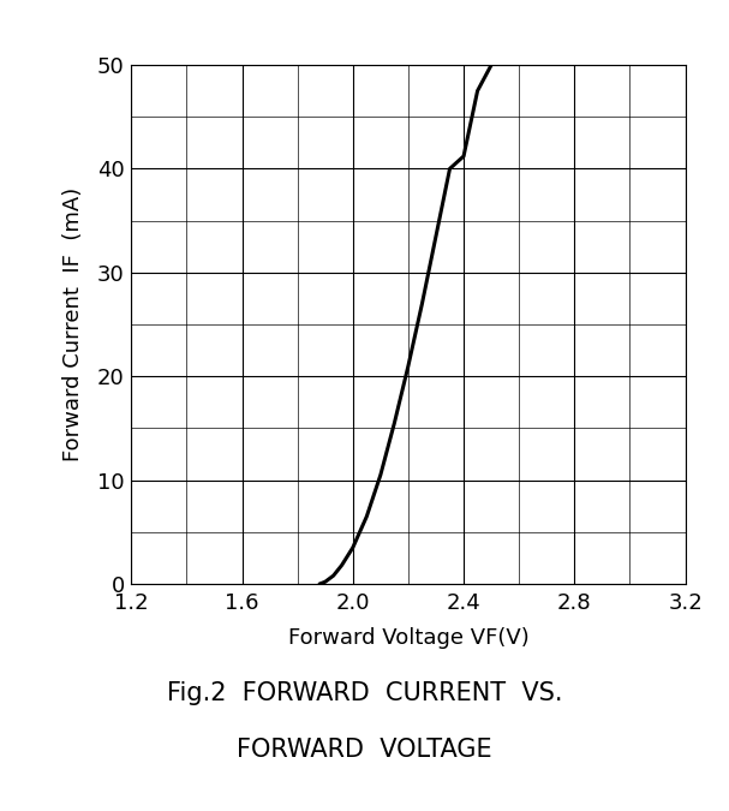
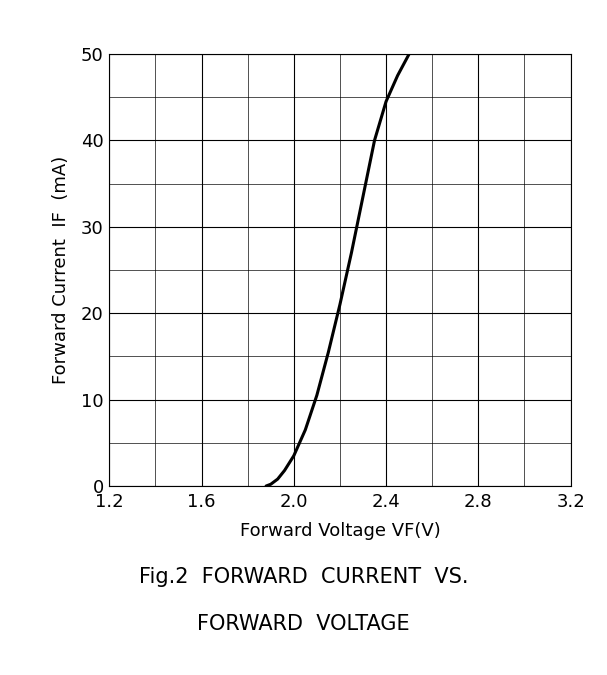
2.4: 41.2 -> 44.5
